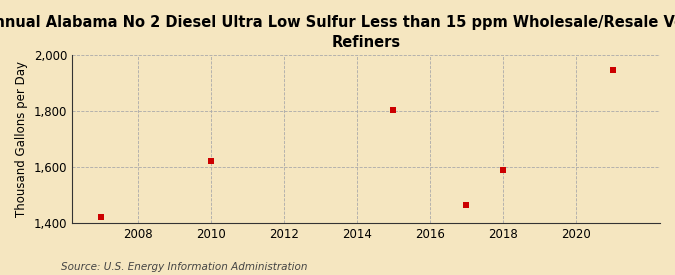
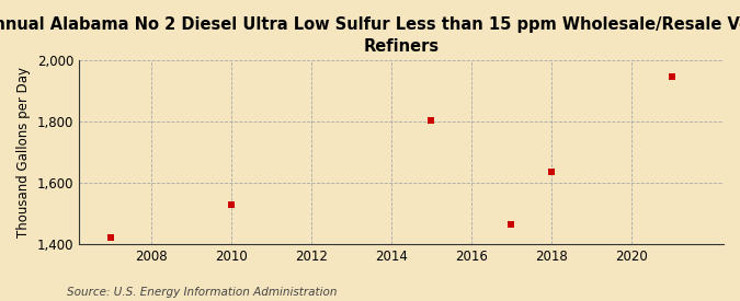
2010: 1,620 -> 1,530
2018: 1,590 -> 1,635
